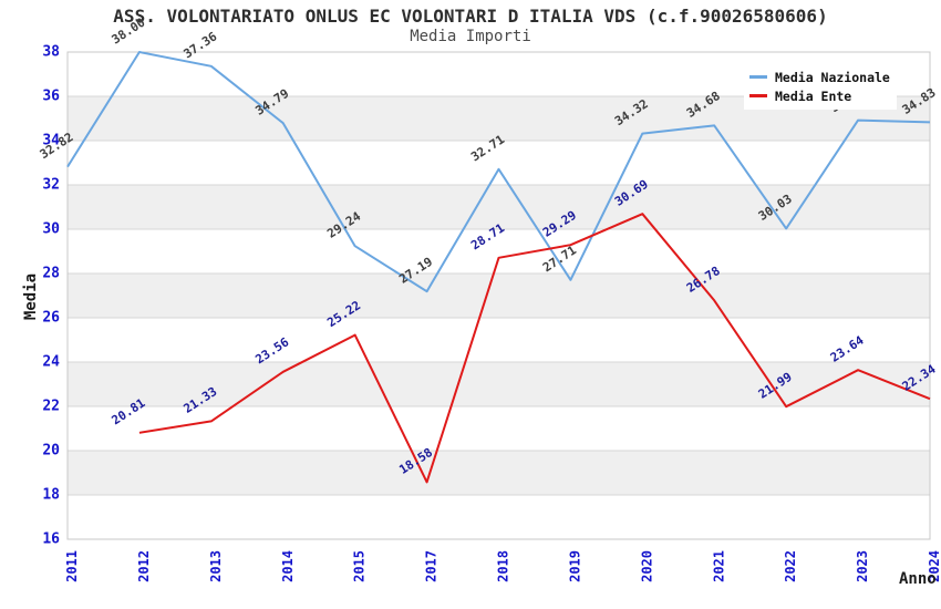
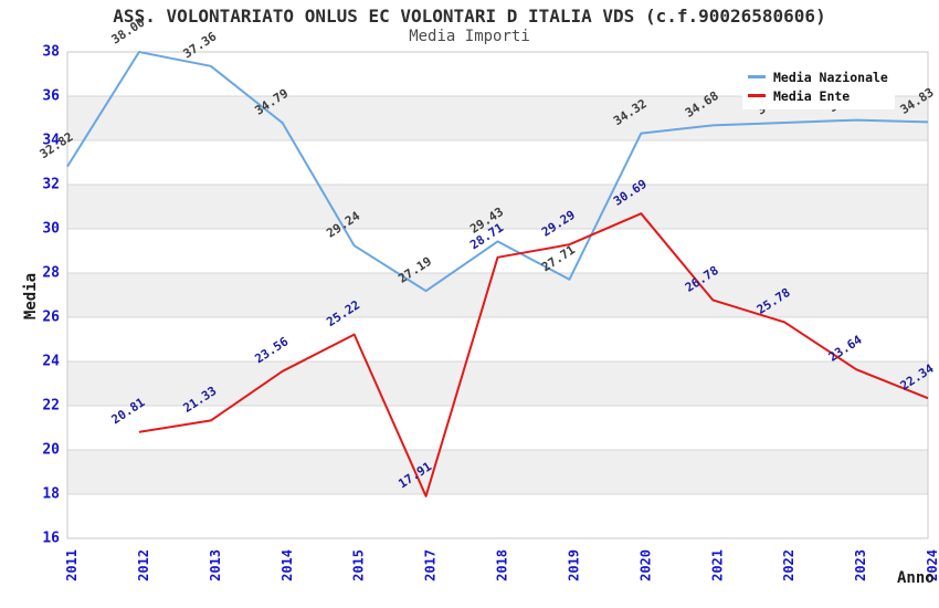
Media Ente/2017: 18.58 -> 17.91
Media Nazionale/2018: 32.71 -> 29.43
Media Nazionale/2022: 30.03 -> 34.80
Media Ente/2022: 21.99 -> 25.78
